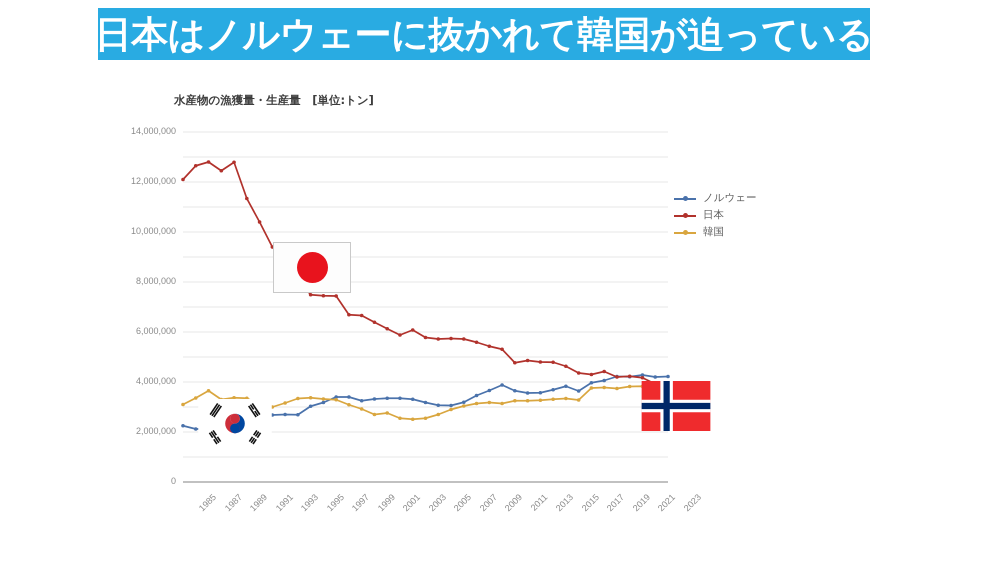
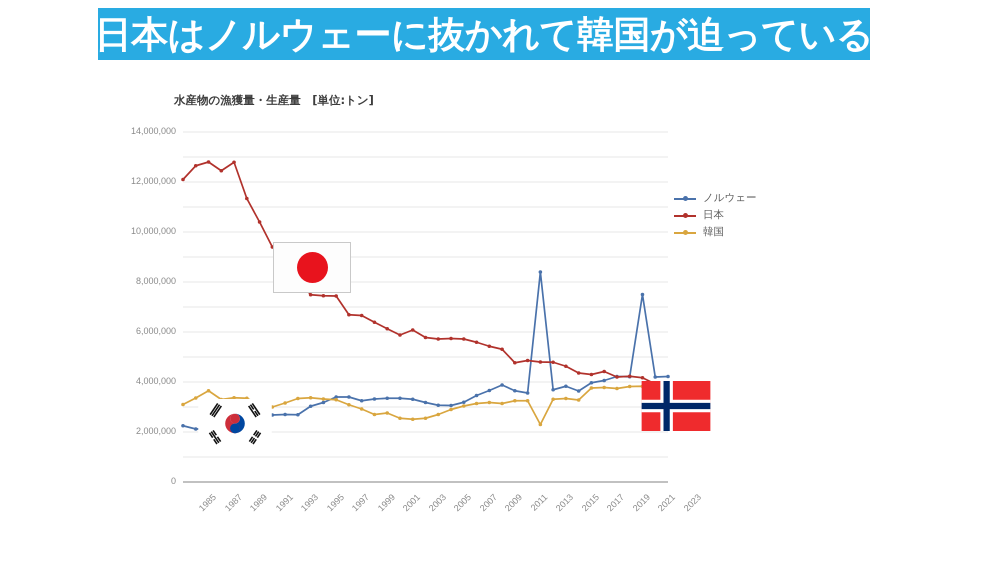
ノルウェー/2013: 3600000 -> 8400000
韓国/2013: 3300000 -> 2300000
ノルウェー/2021: 4300000 -> 7500000
